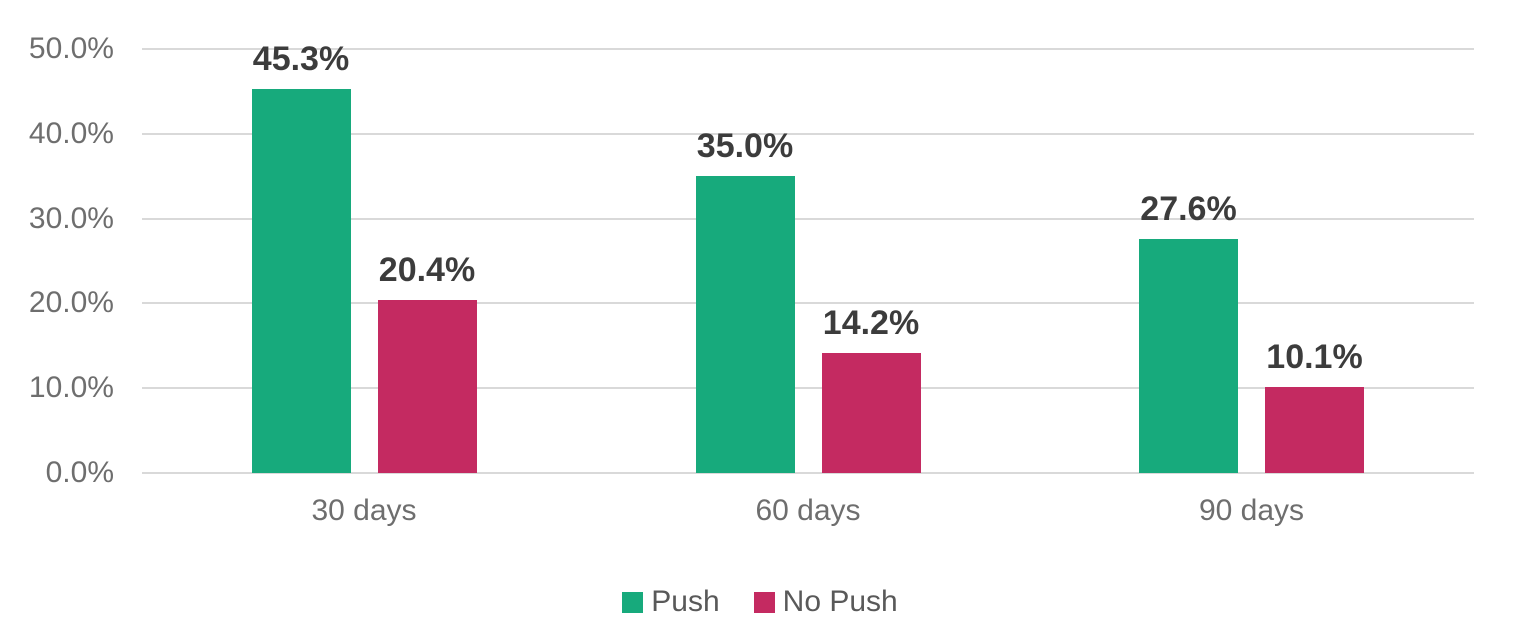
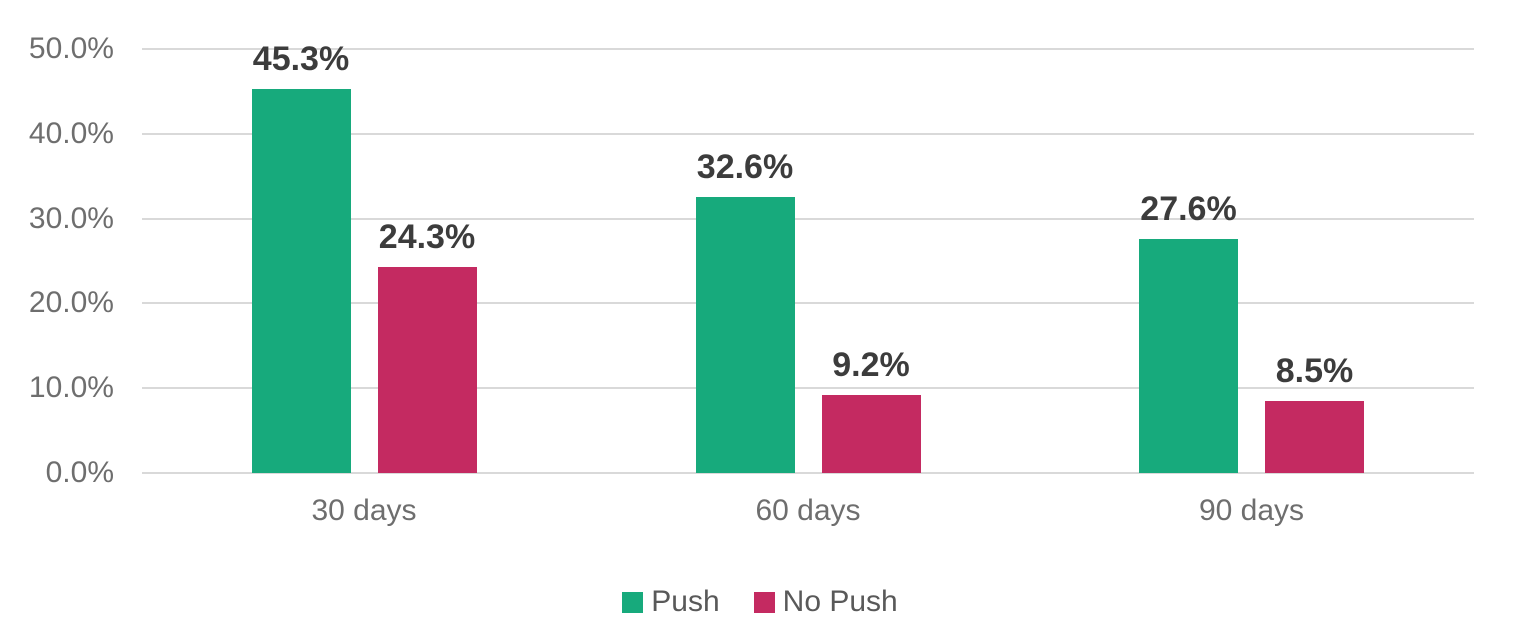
No Push/30 days: 20.4% -> 24.3%
Push/60 days: 35.0% -> 32.6%
No Push/60 days: 14.2% -> 9.2%
No Push/90 days: 10.1% -> 8.5%
